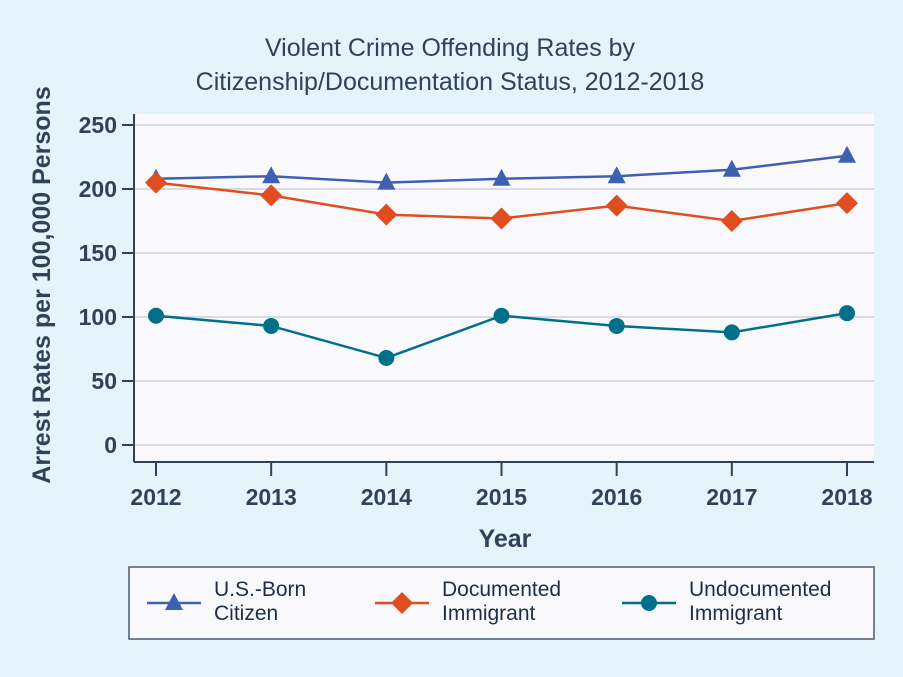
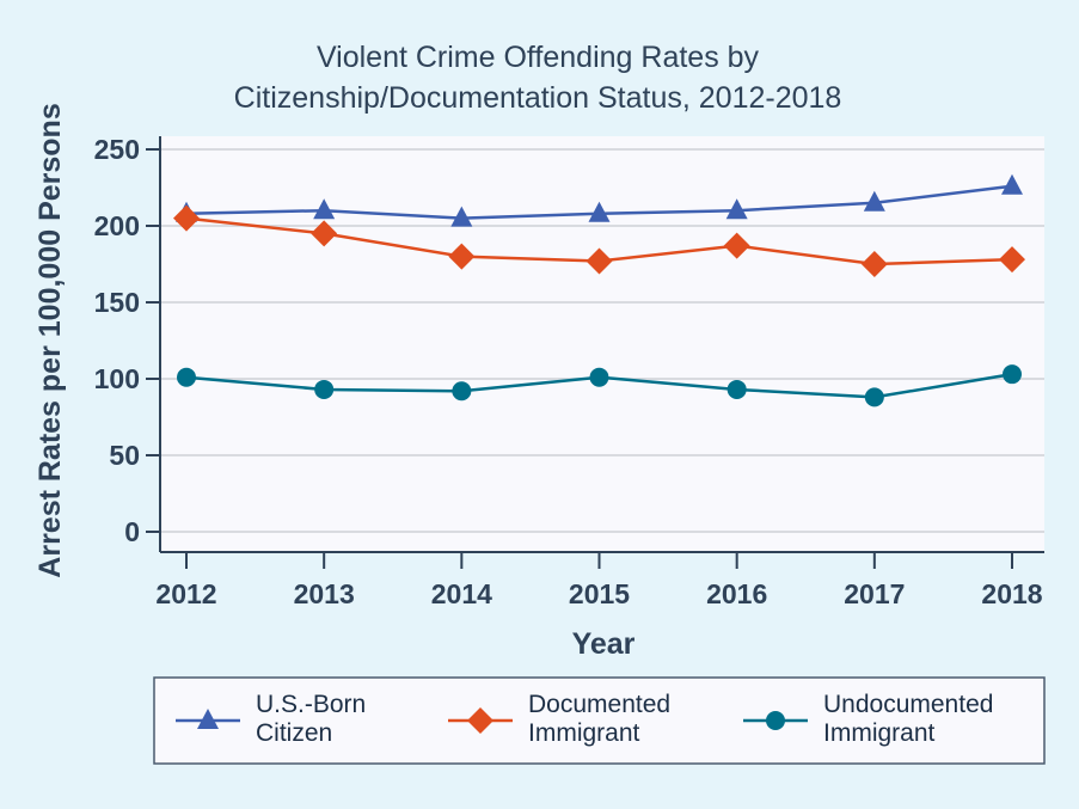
Undocumented Immigrant/2014: 68 -> 92
Documented Immigrant/2018: 189 -> 178
